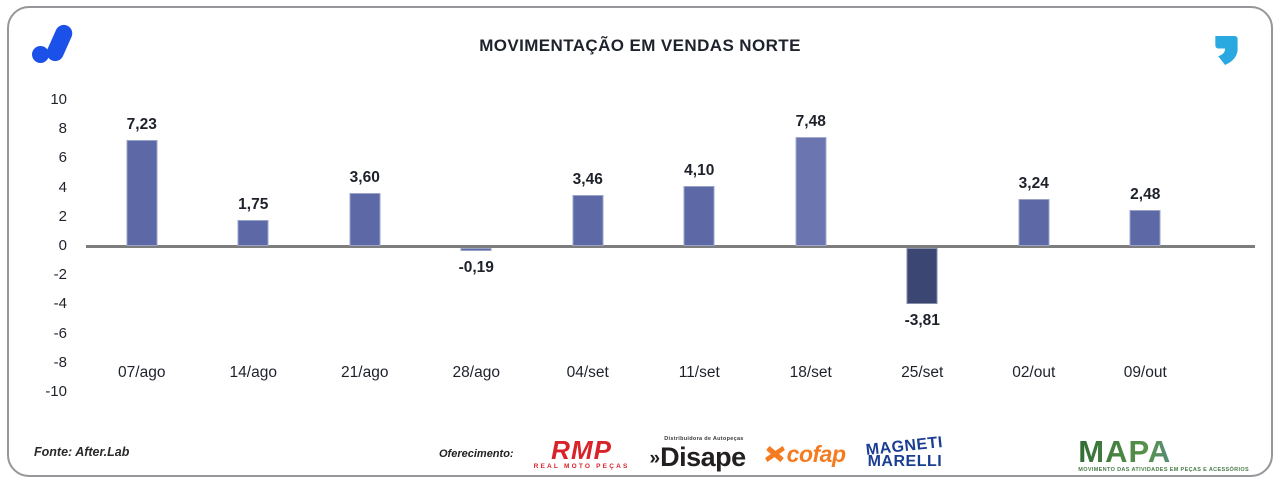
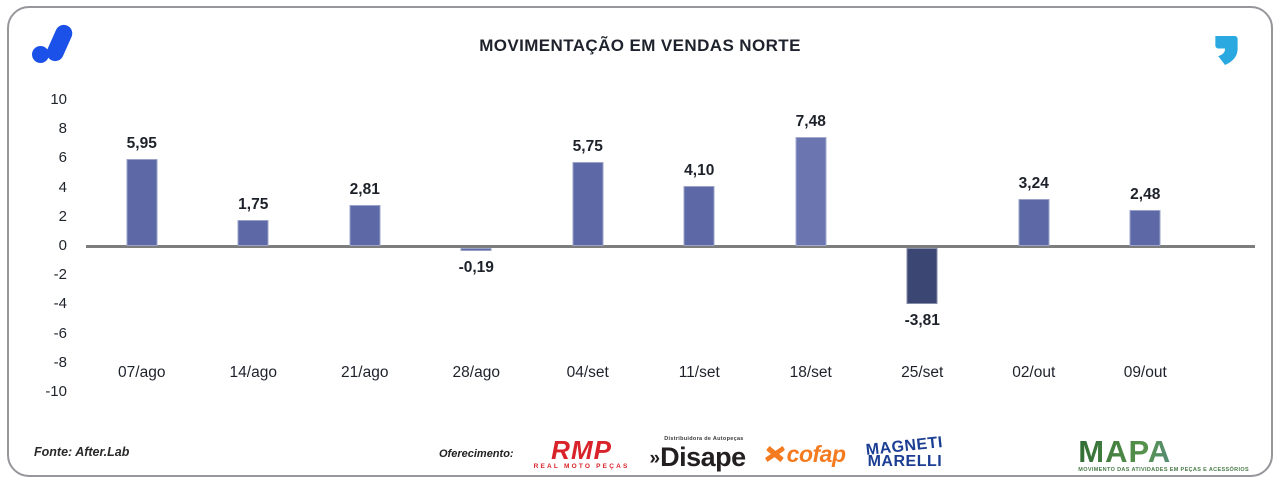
07/ago: 7,23 -> 5,95
21/ago: 3,60 -> 2,81
04/set: 3,46 -> 5,75
